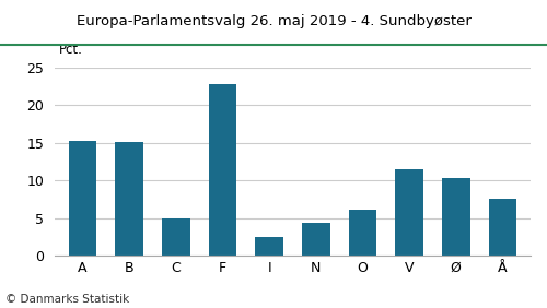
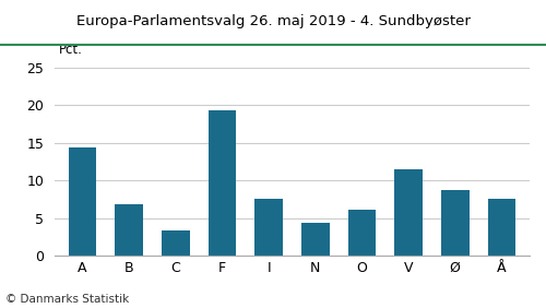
A: 15.3 -> 14.4
B: 15.1 -> 6.8
C: 5.0 -> 3.4
F: 22.8 -> 19.4
I: 2.5 -> 7.6
Ø: 10.3 -> 8.8
